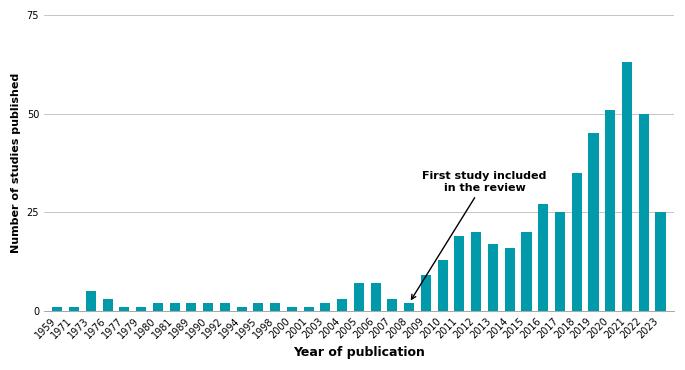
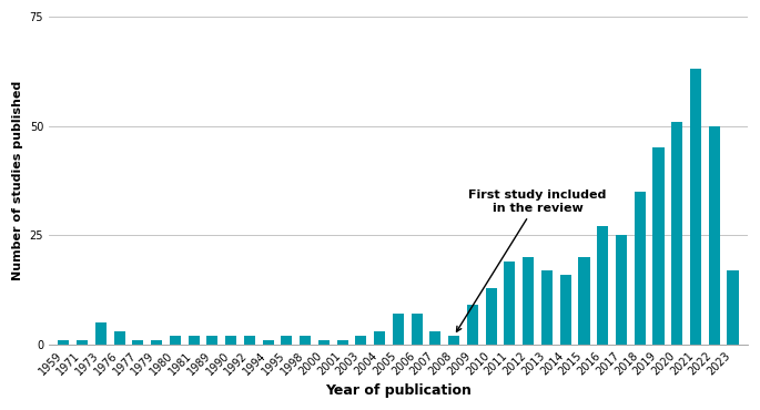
2023: 25 -> 17
